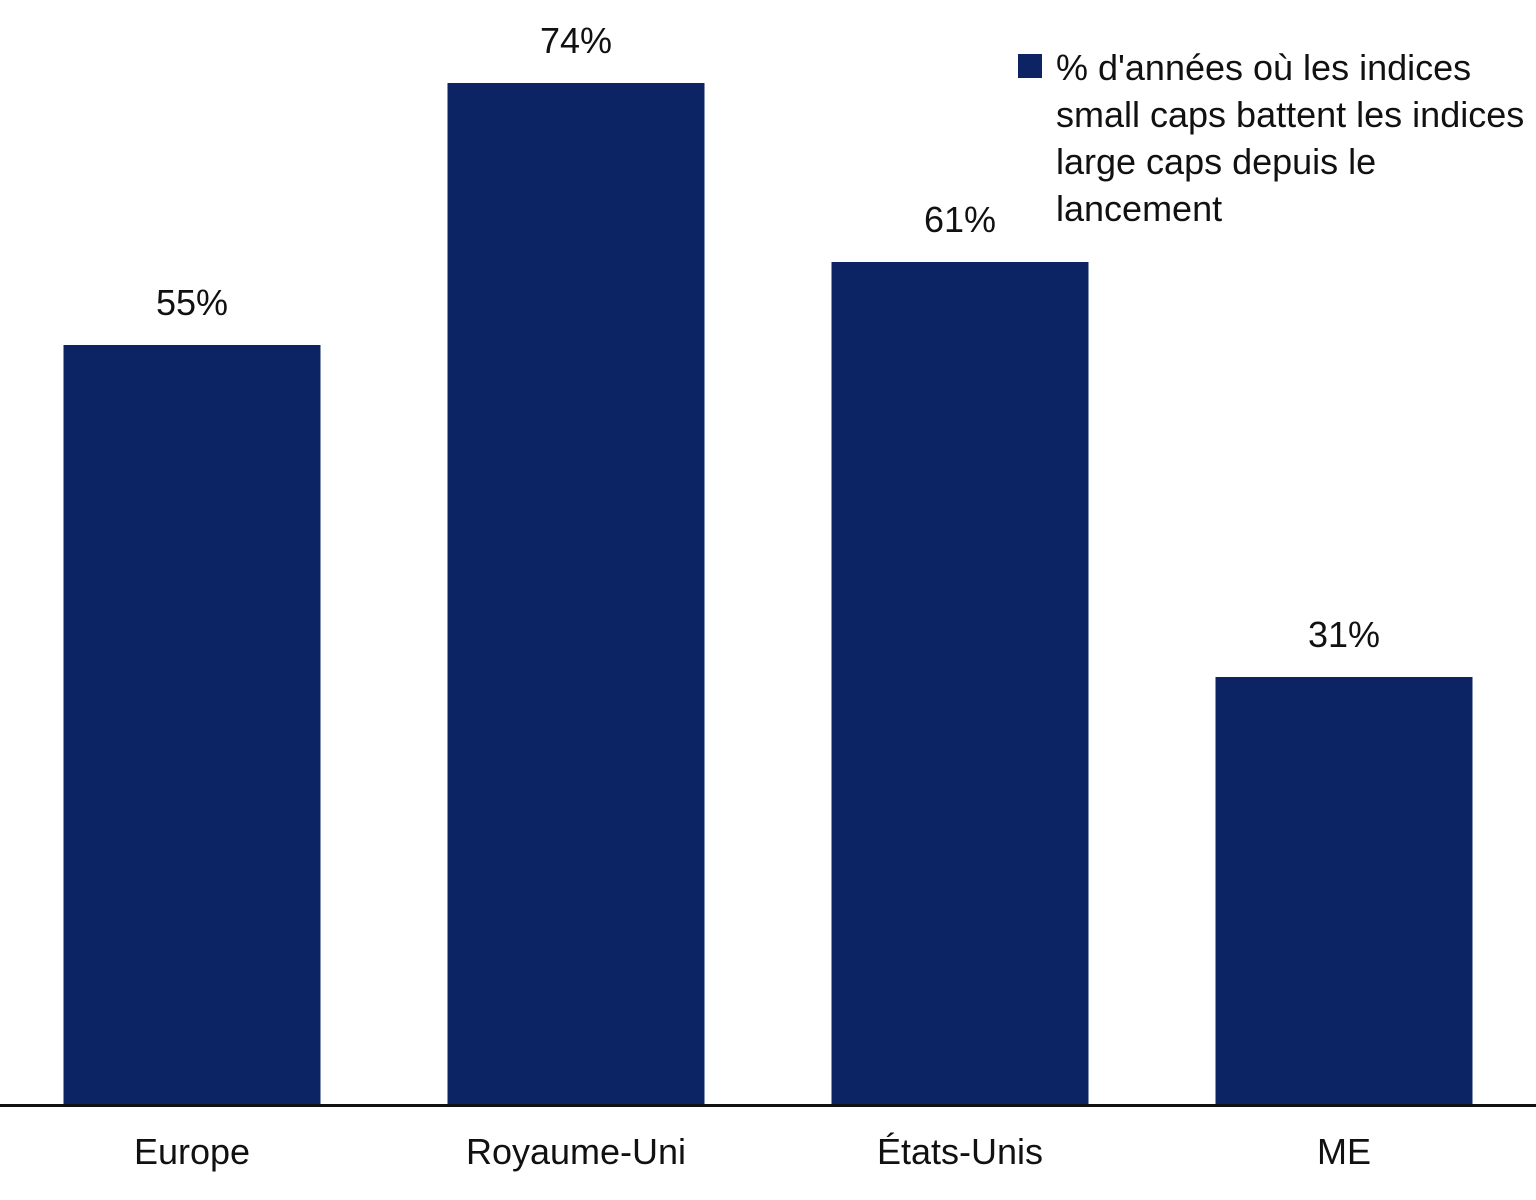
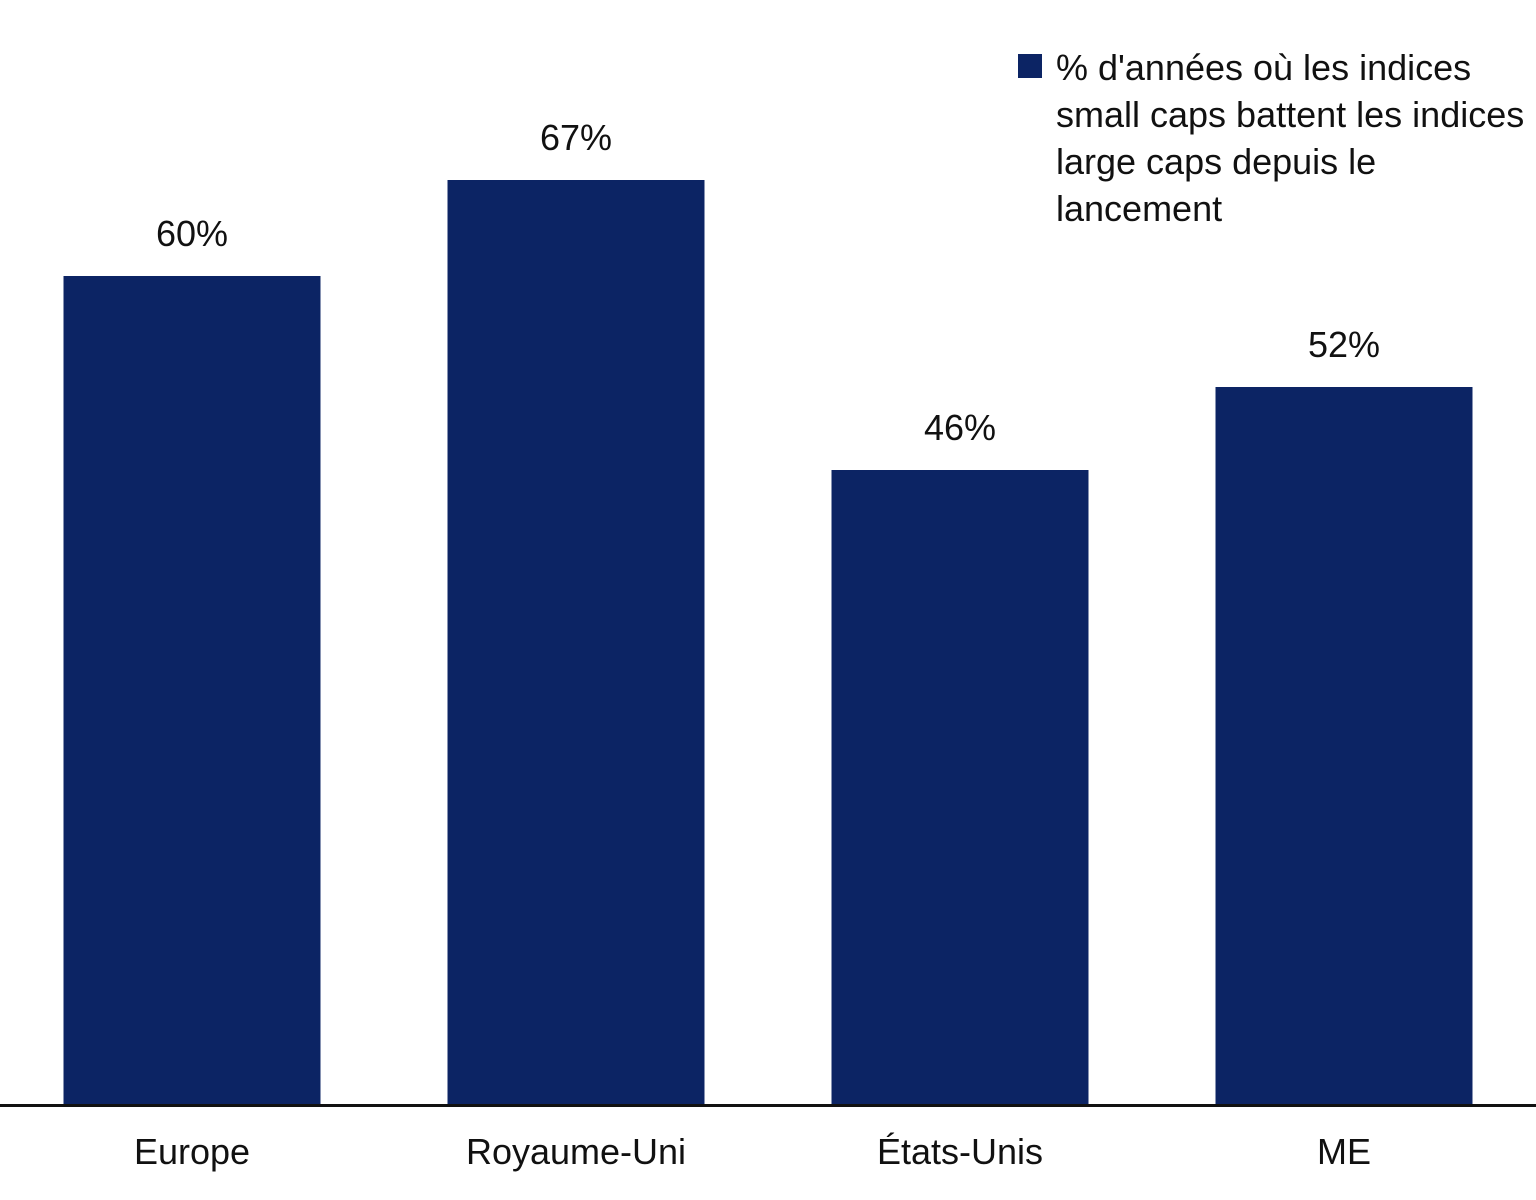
Europe: 55% -> 60%
Royaume-Uni: 74% -> 67%
États-Unis: 61% -> 46%
ME: 31% -> 52%
